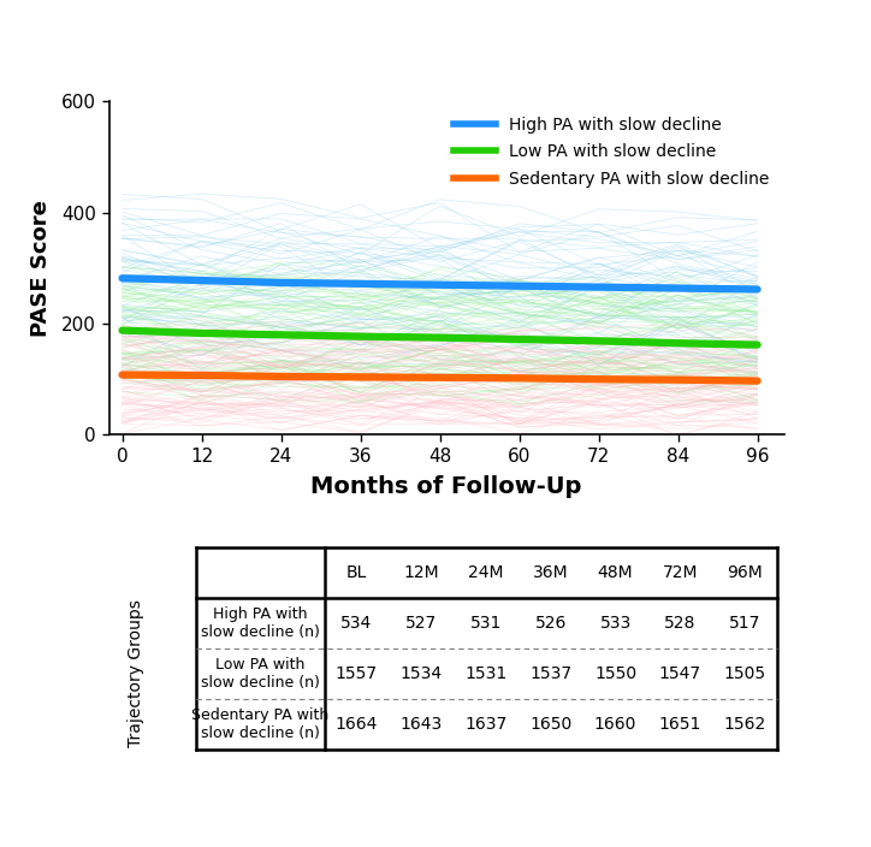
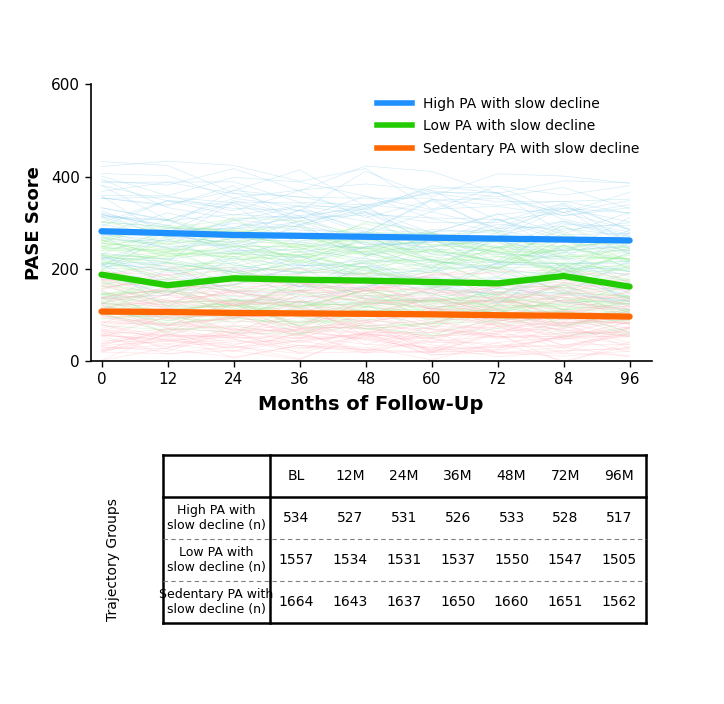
Low PA with slow decline/12: 183 -> 165
Low PA with slow decline/84: 165 -> 185
